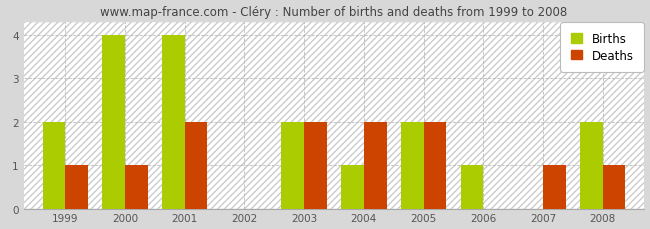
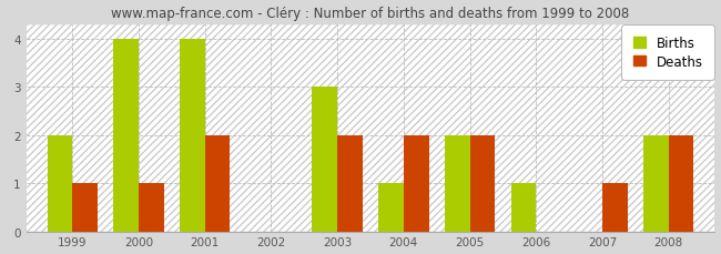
Births/2003: 2 -> 3
Deaths/2008: 1 -> 2
